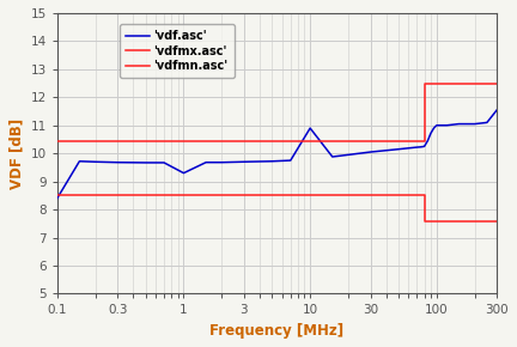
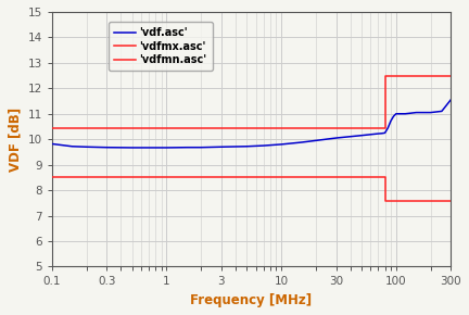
'vdf.asc'/0.1: 8.40 -> 9.82
'vdf.asc'/1: 9.30 -> 9.67
'vdf.asc'/10: 10.90 -> 9.80
